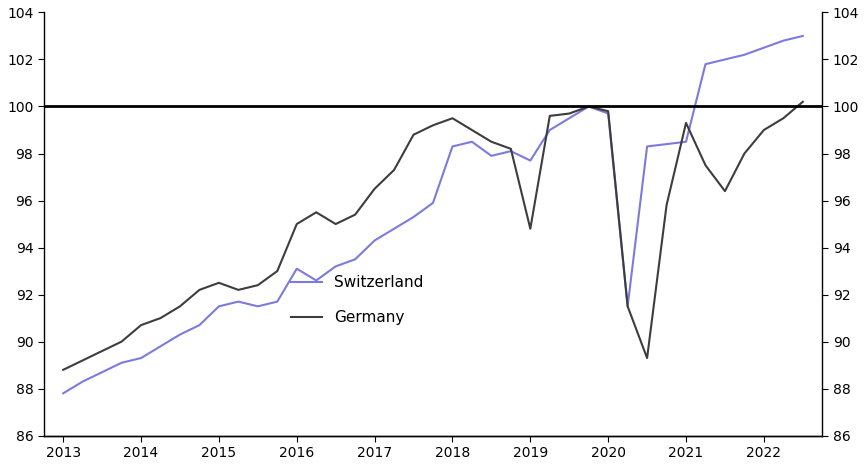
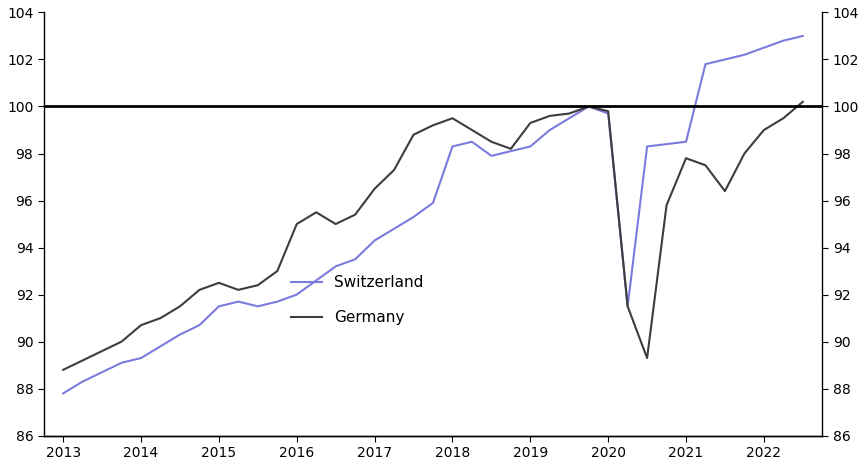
Switzerland/2016: 93.1 -> 92.0
Switzerland/2019: 97.7 -> 98.3
Germany/2019: 94.8 -> 99.3
Germany/2021: 99.3 -> 97.8
